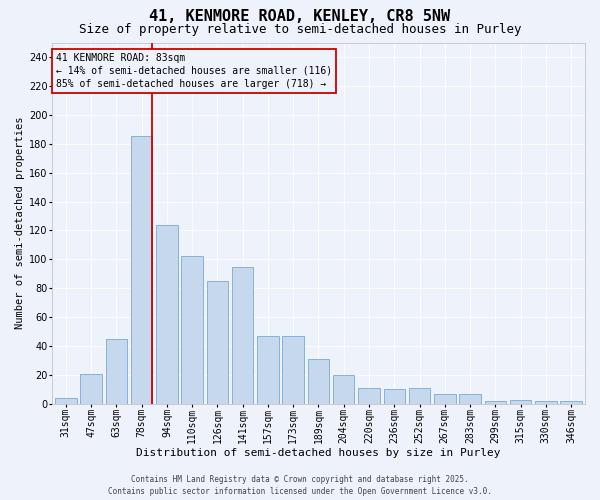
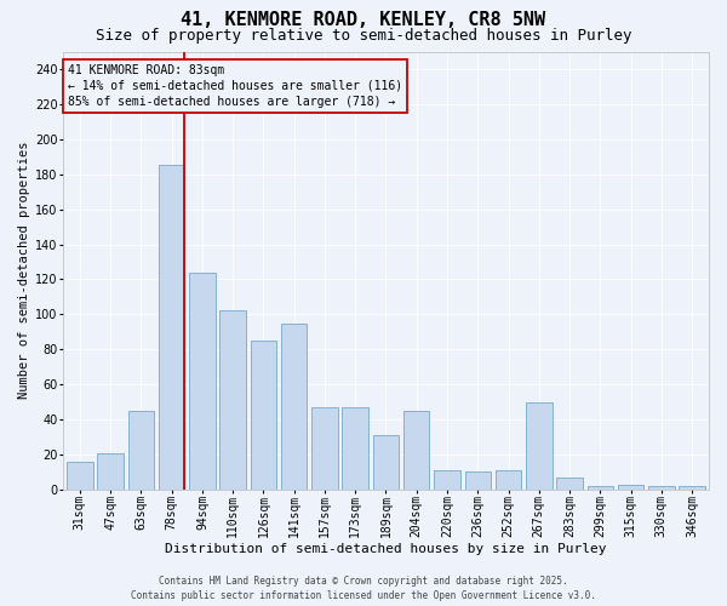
31sqm: 4 -> 16
204sqm: 20 -> 45
267sqm: 7 -> 50
